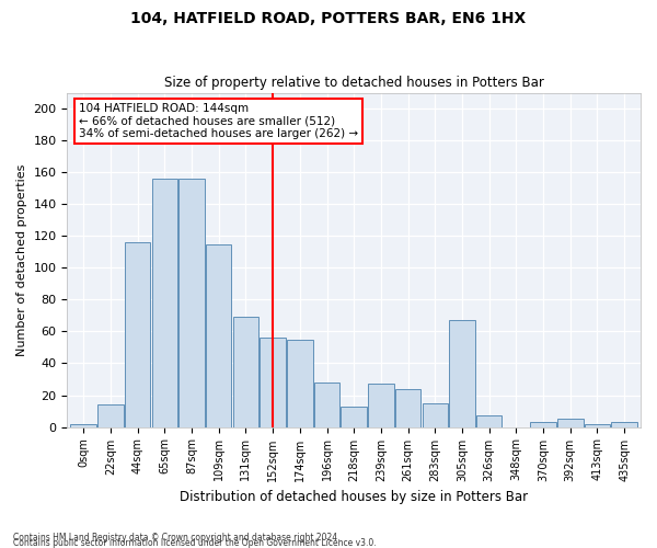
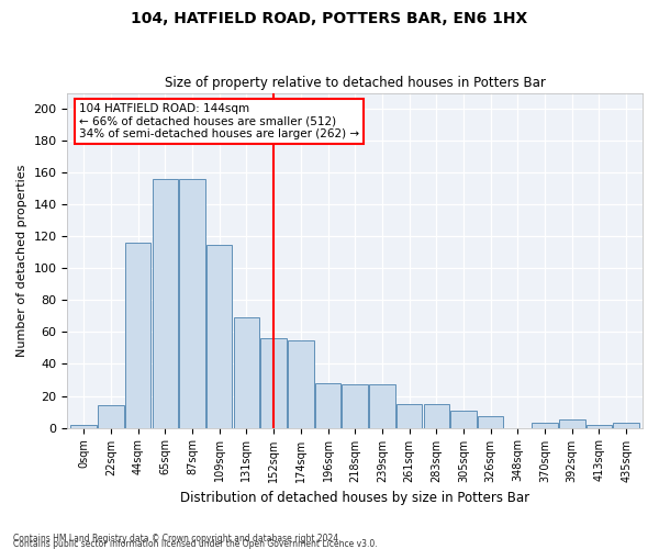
218sqm: 13 -> 27
261sqm: 24 -> 15
305sqm: 67 -> 11
